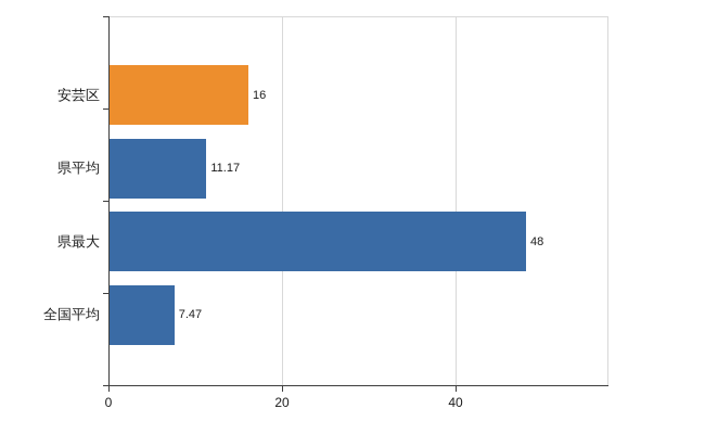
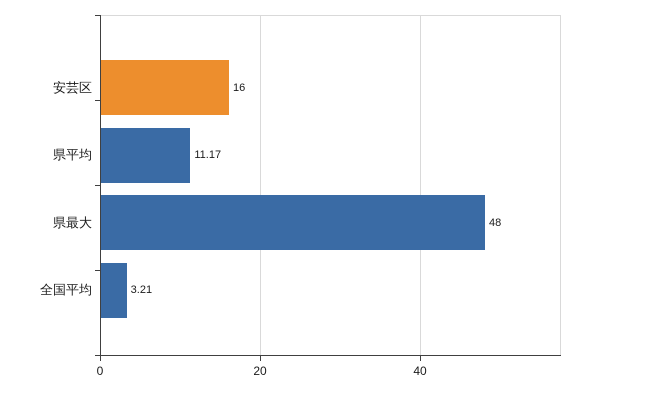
全国平均: 7.47 -> 3.21
